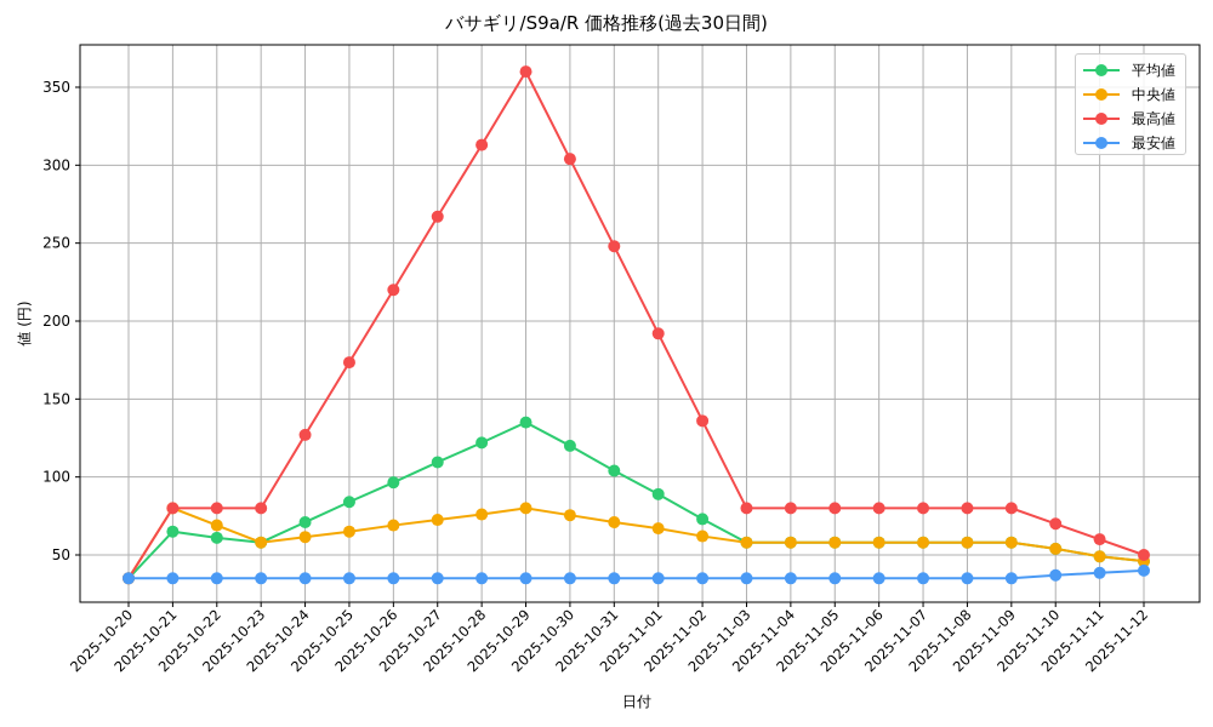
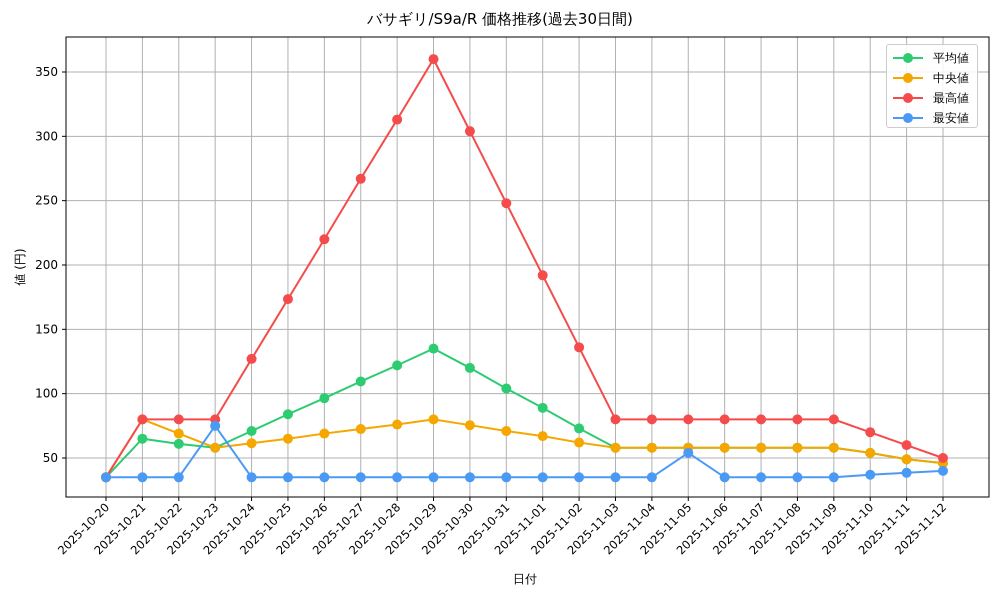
最安値/2025-10-23: 35 -> 75
最安値/2025-11-05: 35 -> 54
